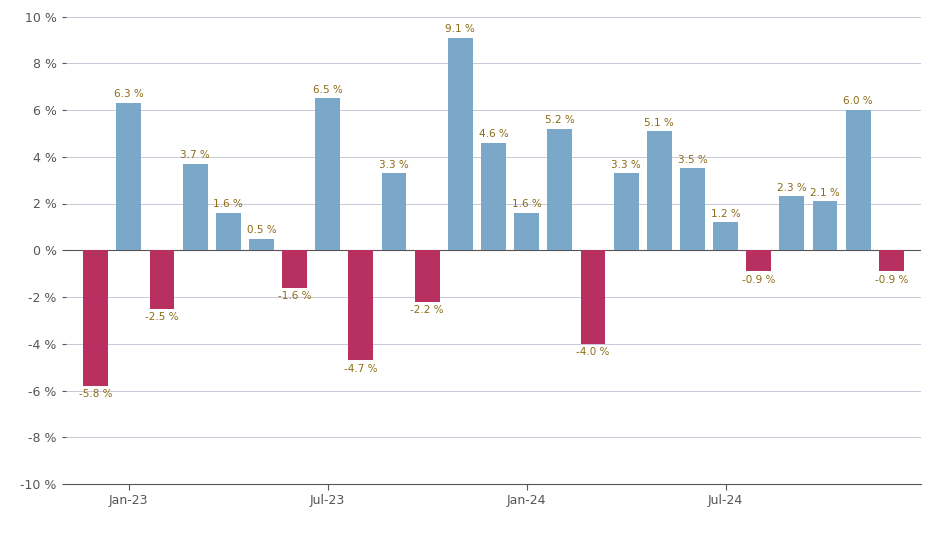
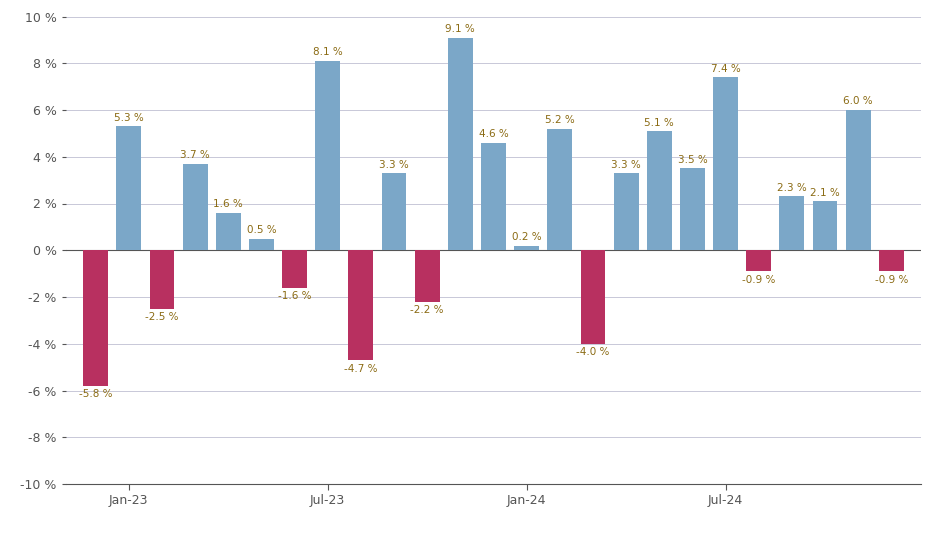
Jan-23: 6.3 -> 5.3
Jul-23: 6.5 -> 8.1
Jan-24: 1.6 -> 0.2
Jul-24: 1.2 -> 7.4
